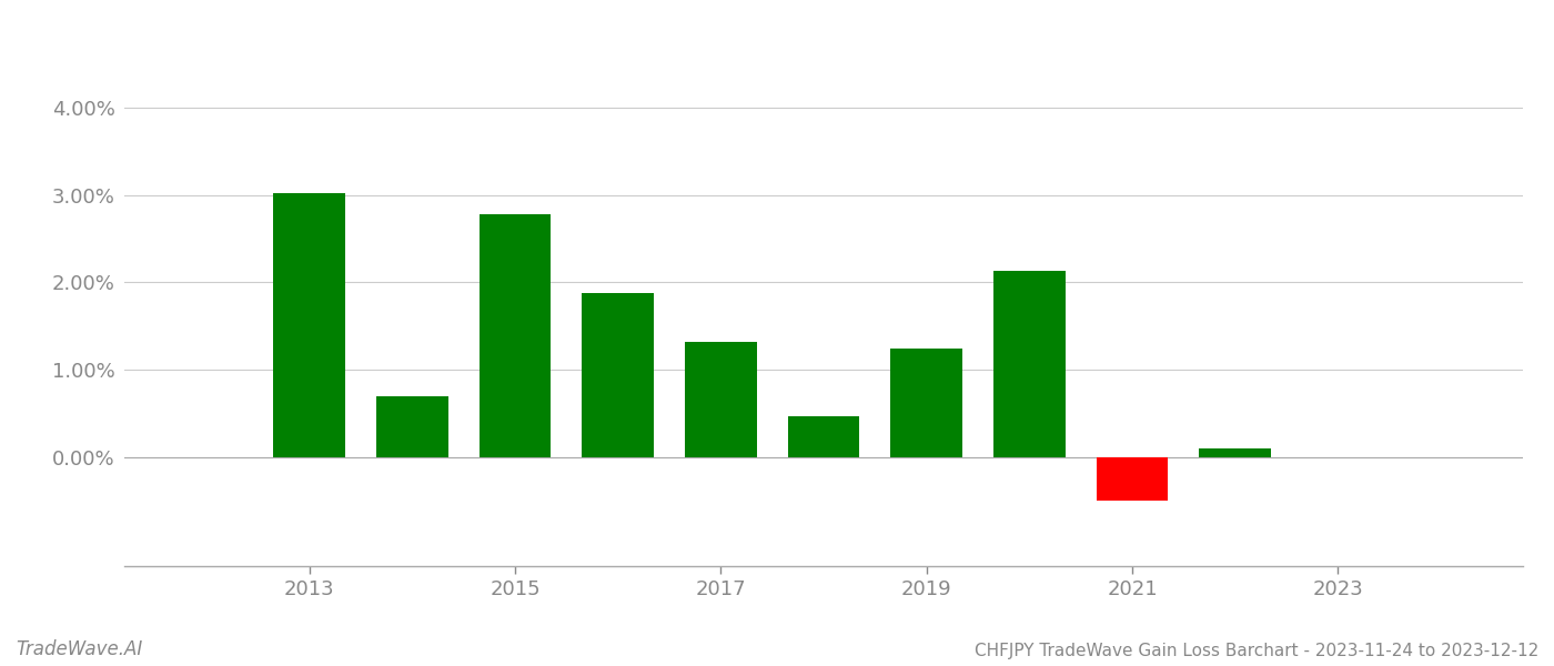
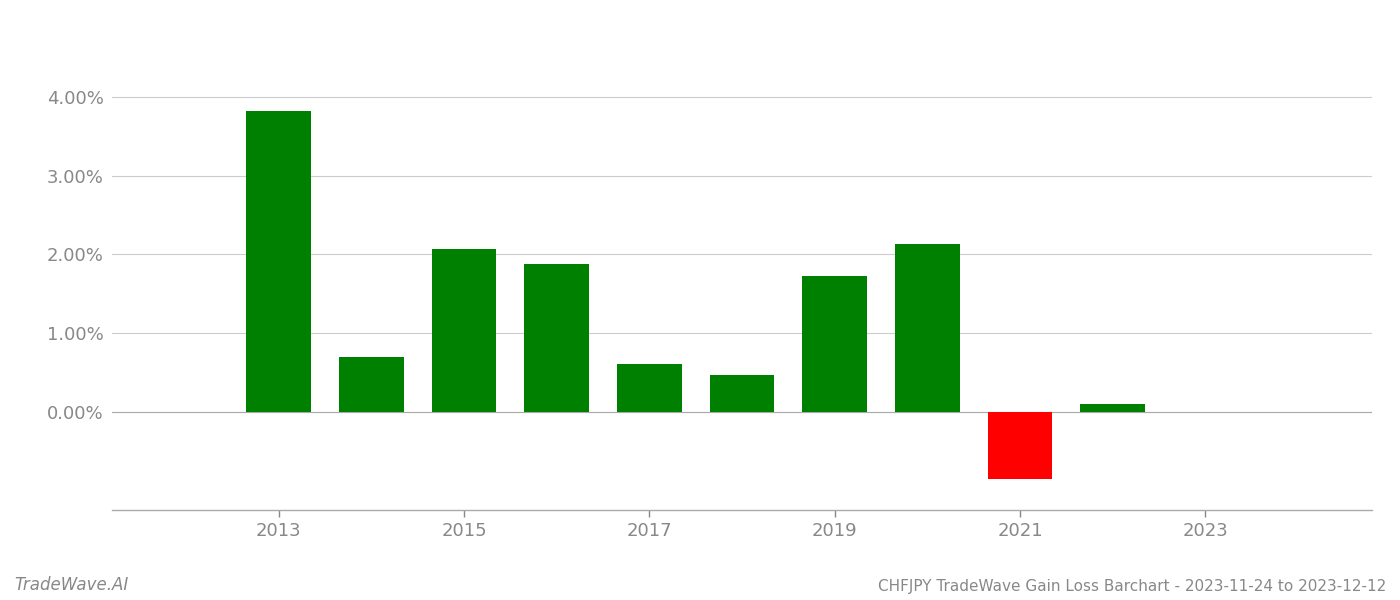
2013: 3.02% -> 3.82%
2015: 2.78% -> 2.07%
2017: 1.32% -> 0.60%
2019: 1.24% -> 1.72%
2021: -0.50% -> -0.85%
